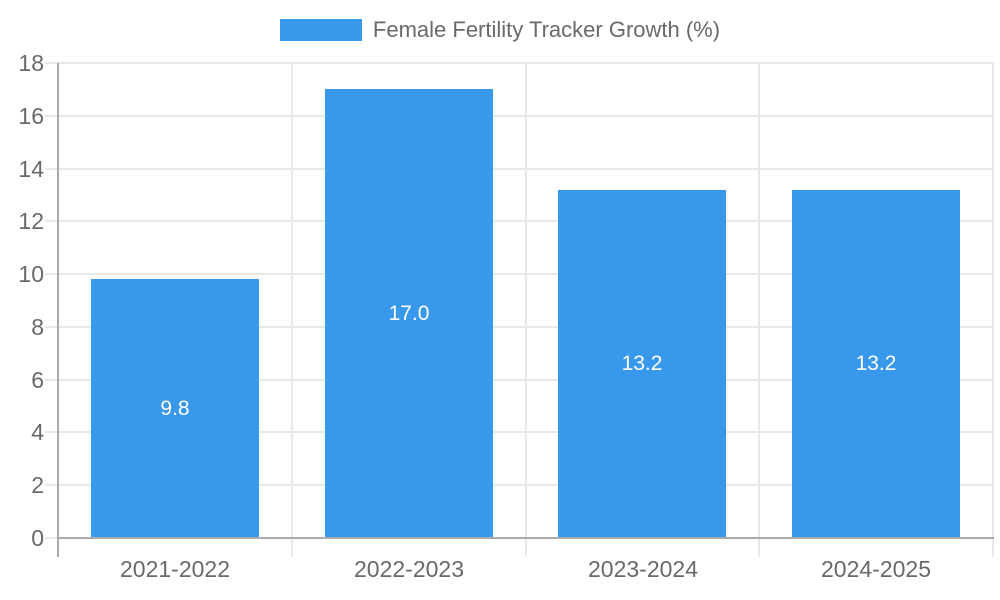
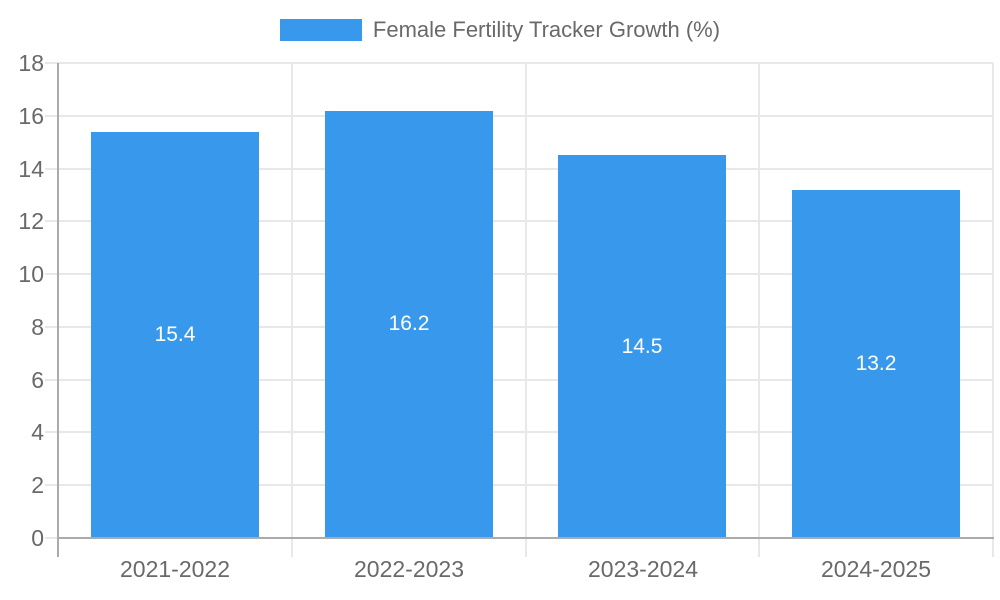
2021-2022: 9.8 -> 15.4
2022-2023: 17.0 -> 16.2
2023-2024: 13.2 -> 14.5
